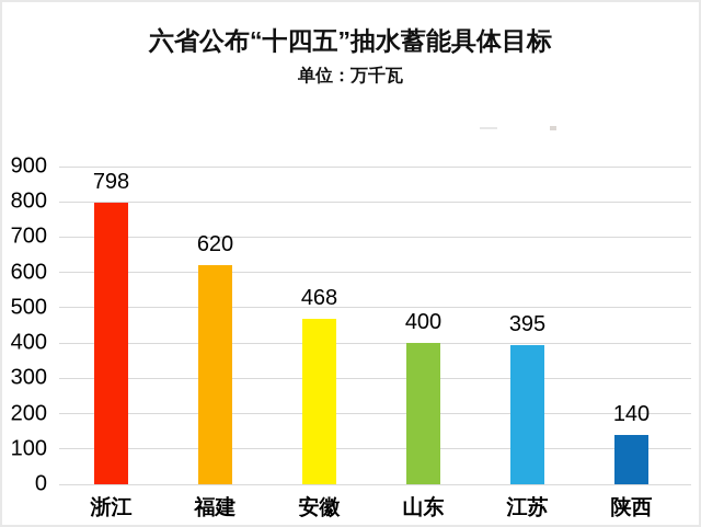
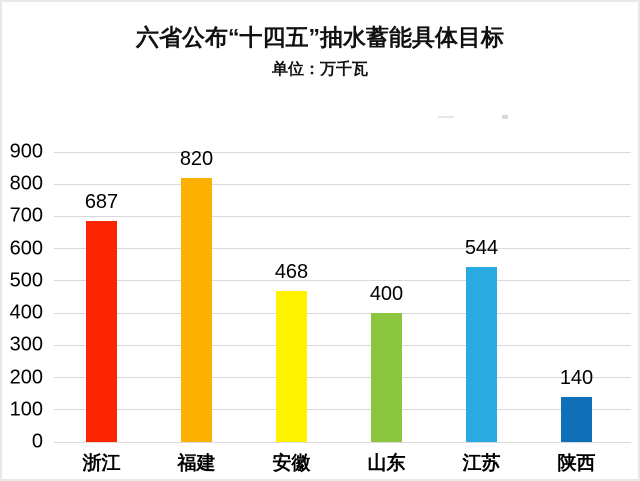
浙江: 798 -> 687
福建: 620 -> 820
江苏: 395 -> 544
